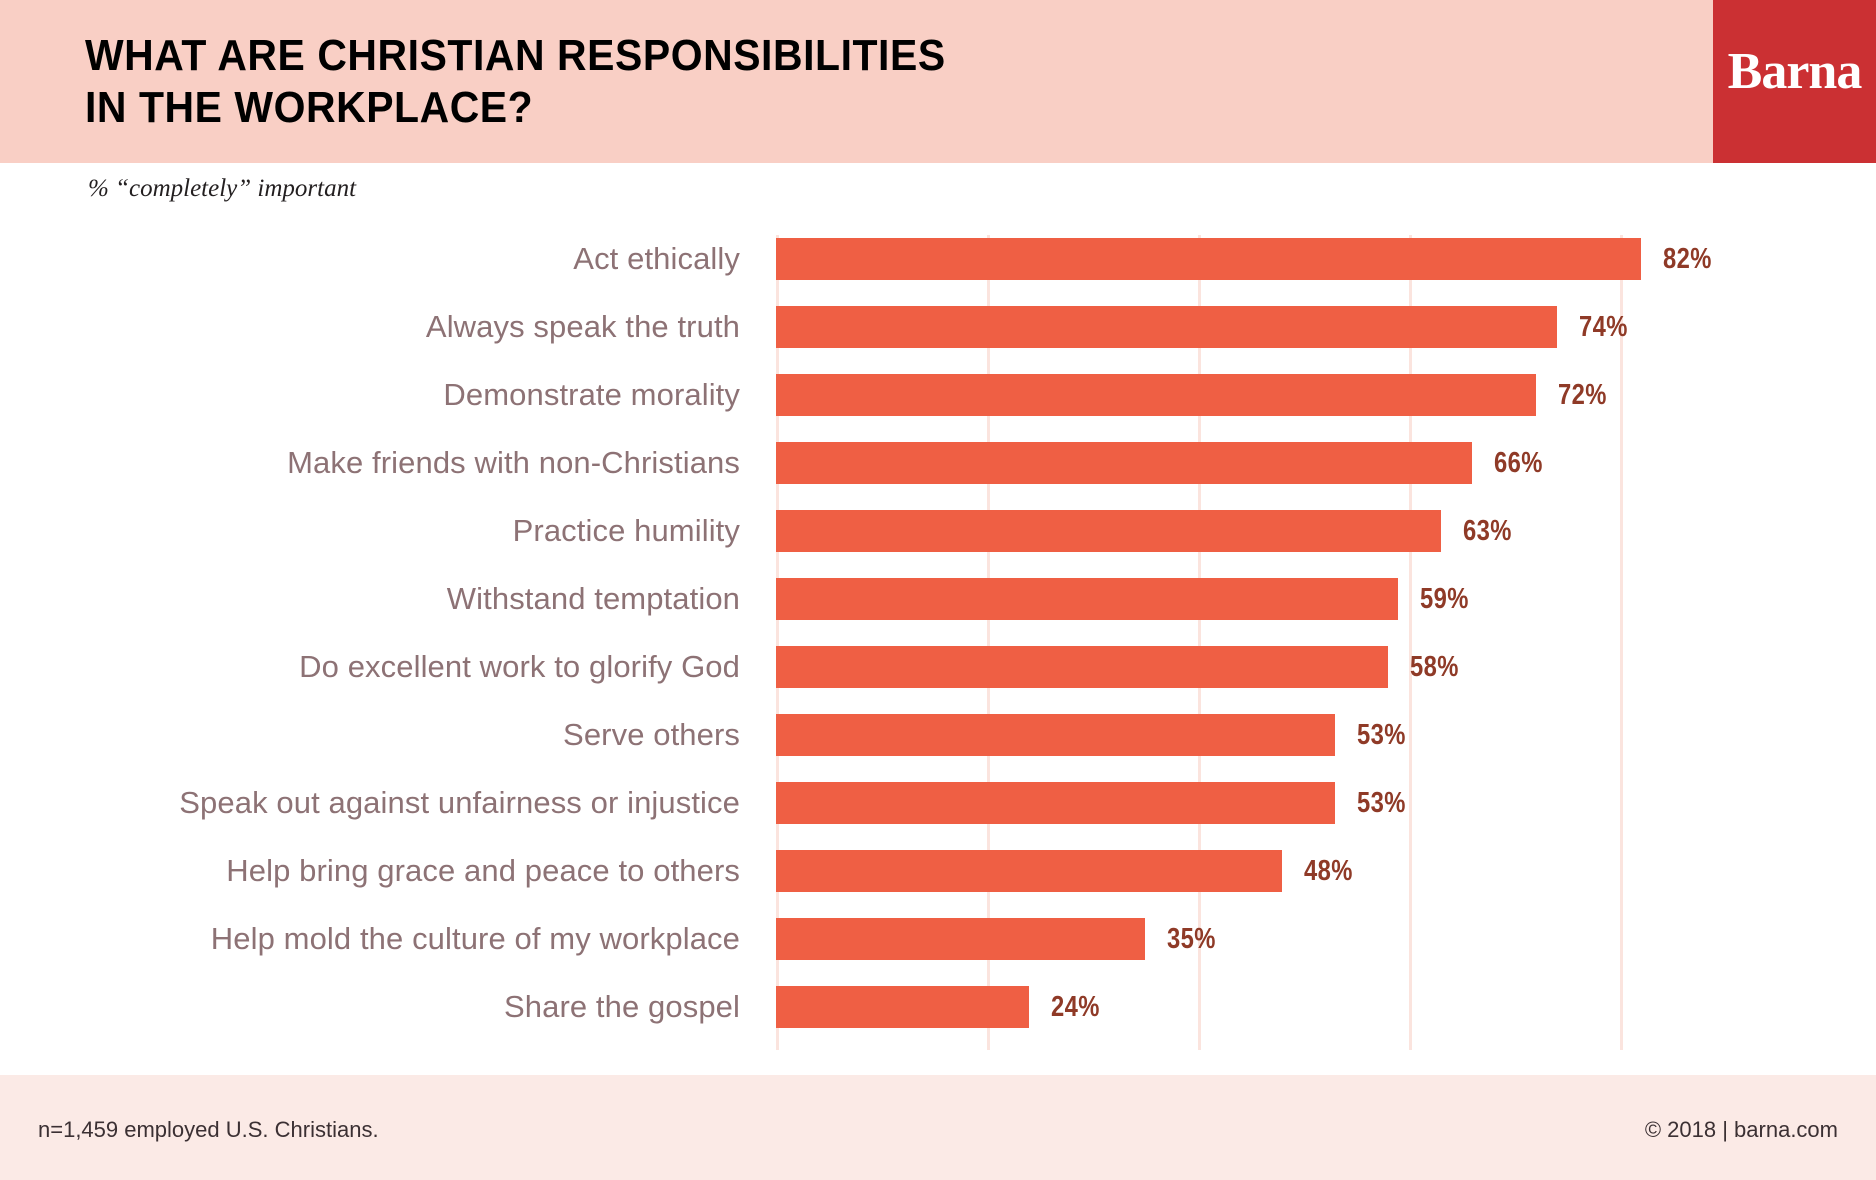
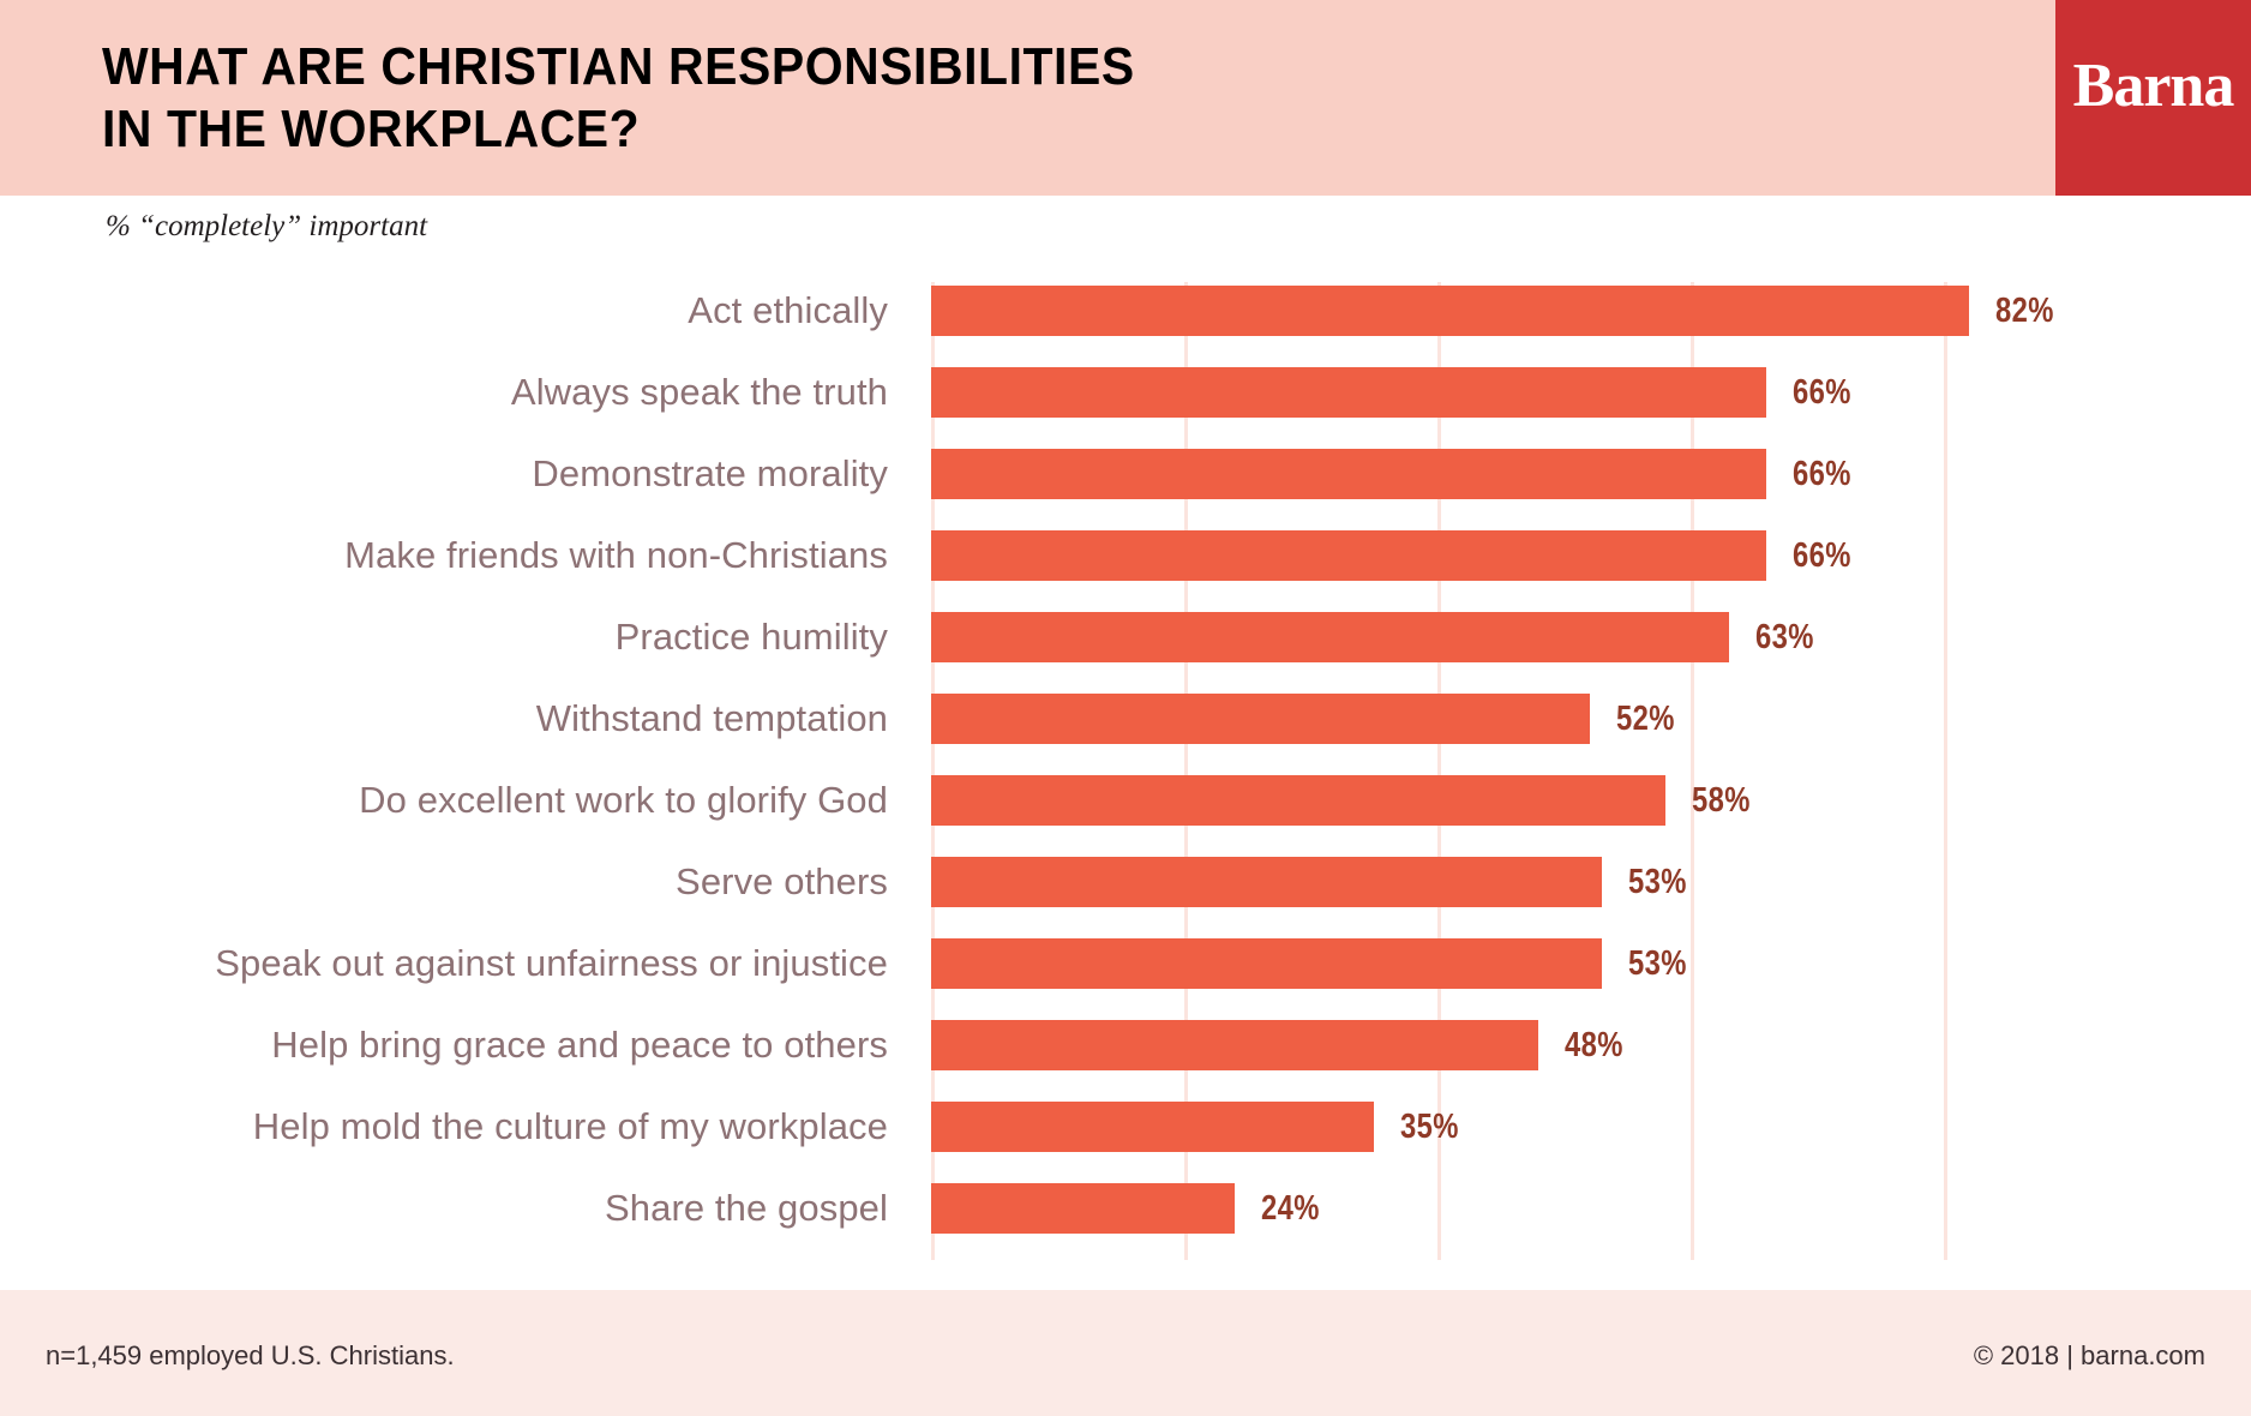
Always speak the truth: 74% -> 66%
Demonstrate morality: 72% -> 66%
Withstand temptation: 59% -> 52%
